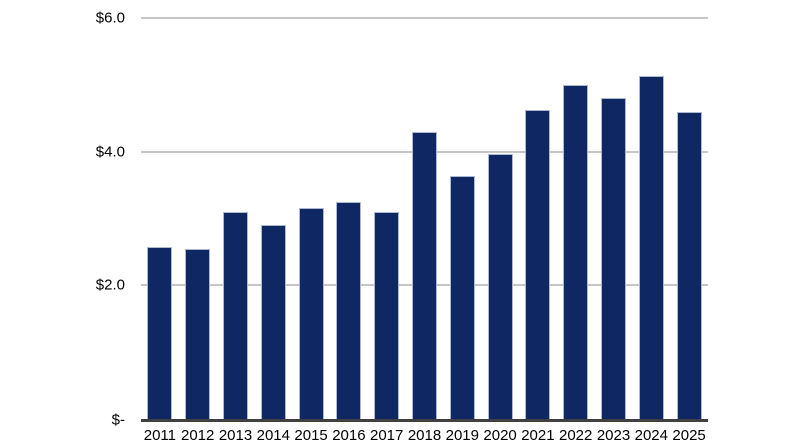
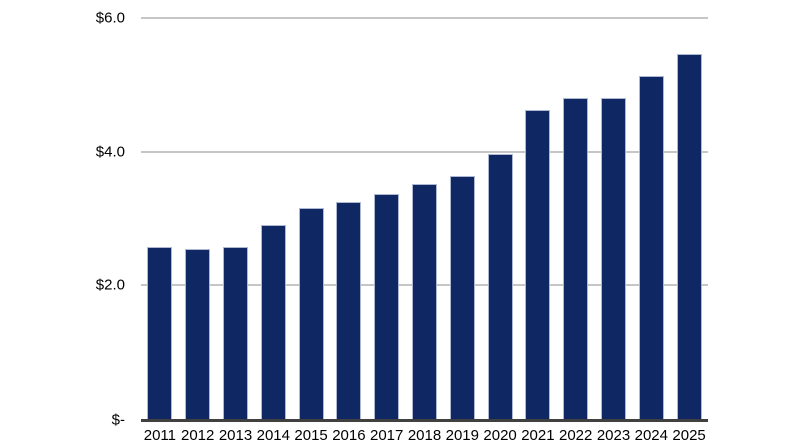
2013: $3.1 -> $2.6
2017: $3.1 -> $3.4
2018: $4.3 -> $3.5
2022: $5.0 -> $4.8
2025: $4.6 -> $5.5
